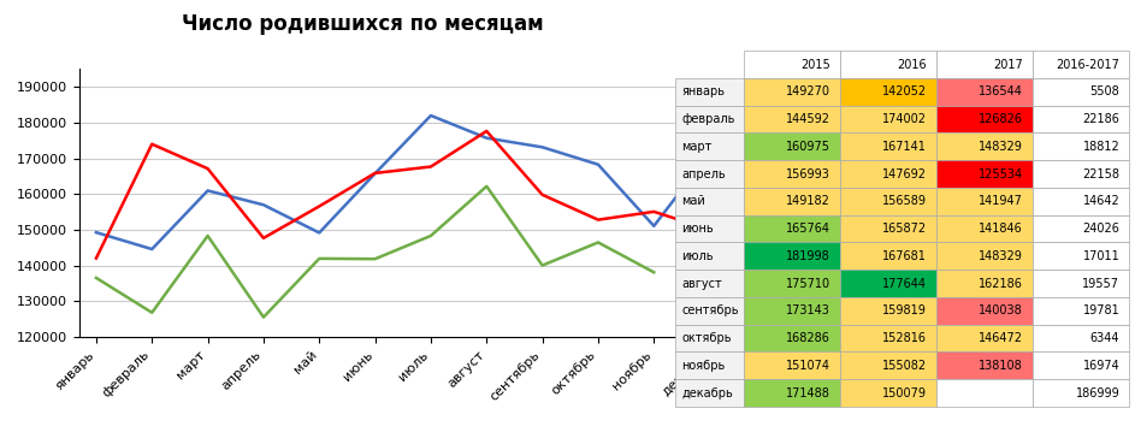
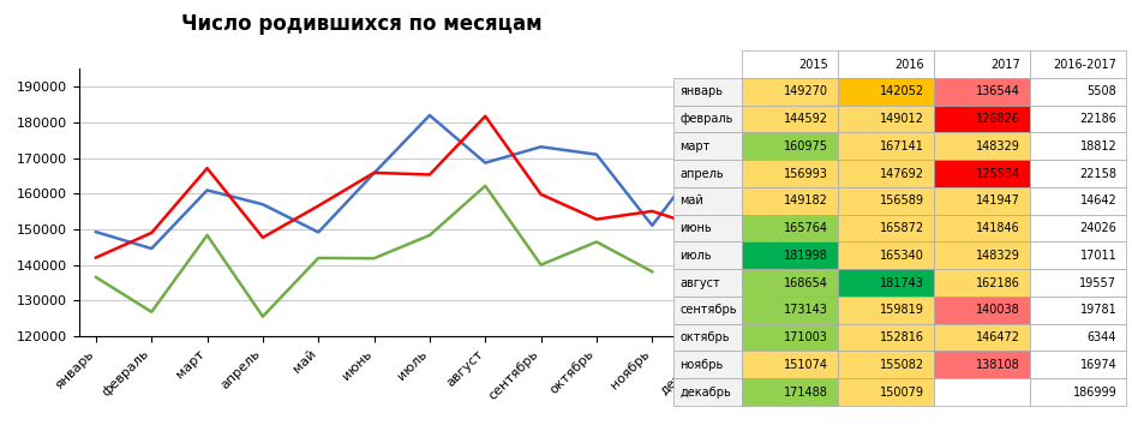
2016/февраль: 174002 -> 149012
2016/июль: 167681 -> 165340
2015/август: 175710 -> 168654
2016/август: 177644 -> 181743
2015/октябрь: 168286 -> 171003
